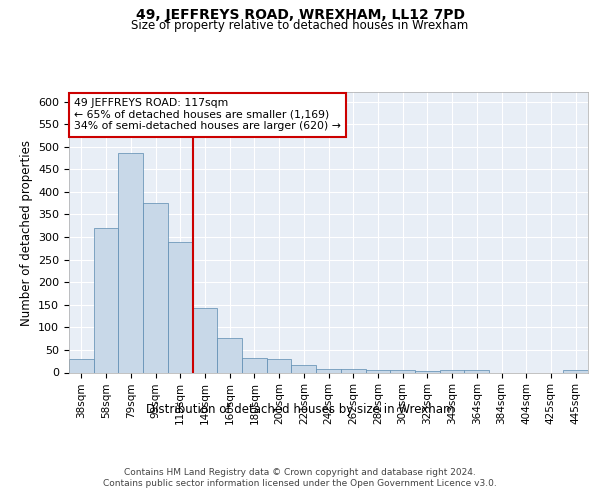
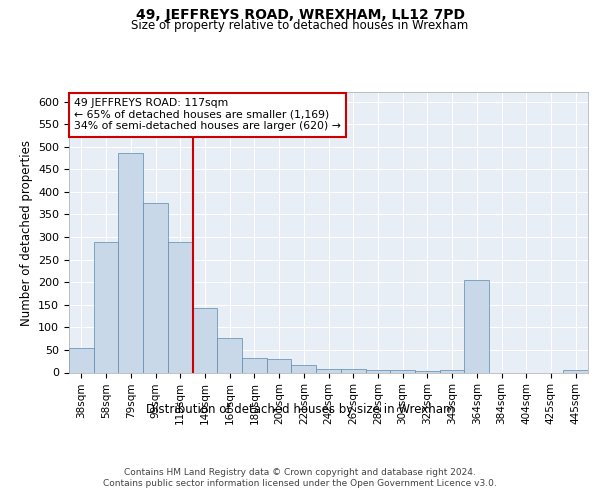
38sqm: 30 -> 55
58sqm: 320 -> 290
364sqm: 5 -> 205
